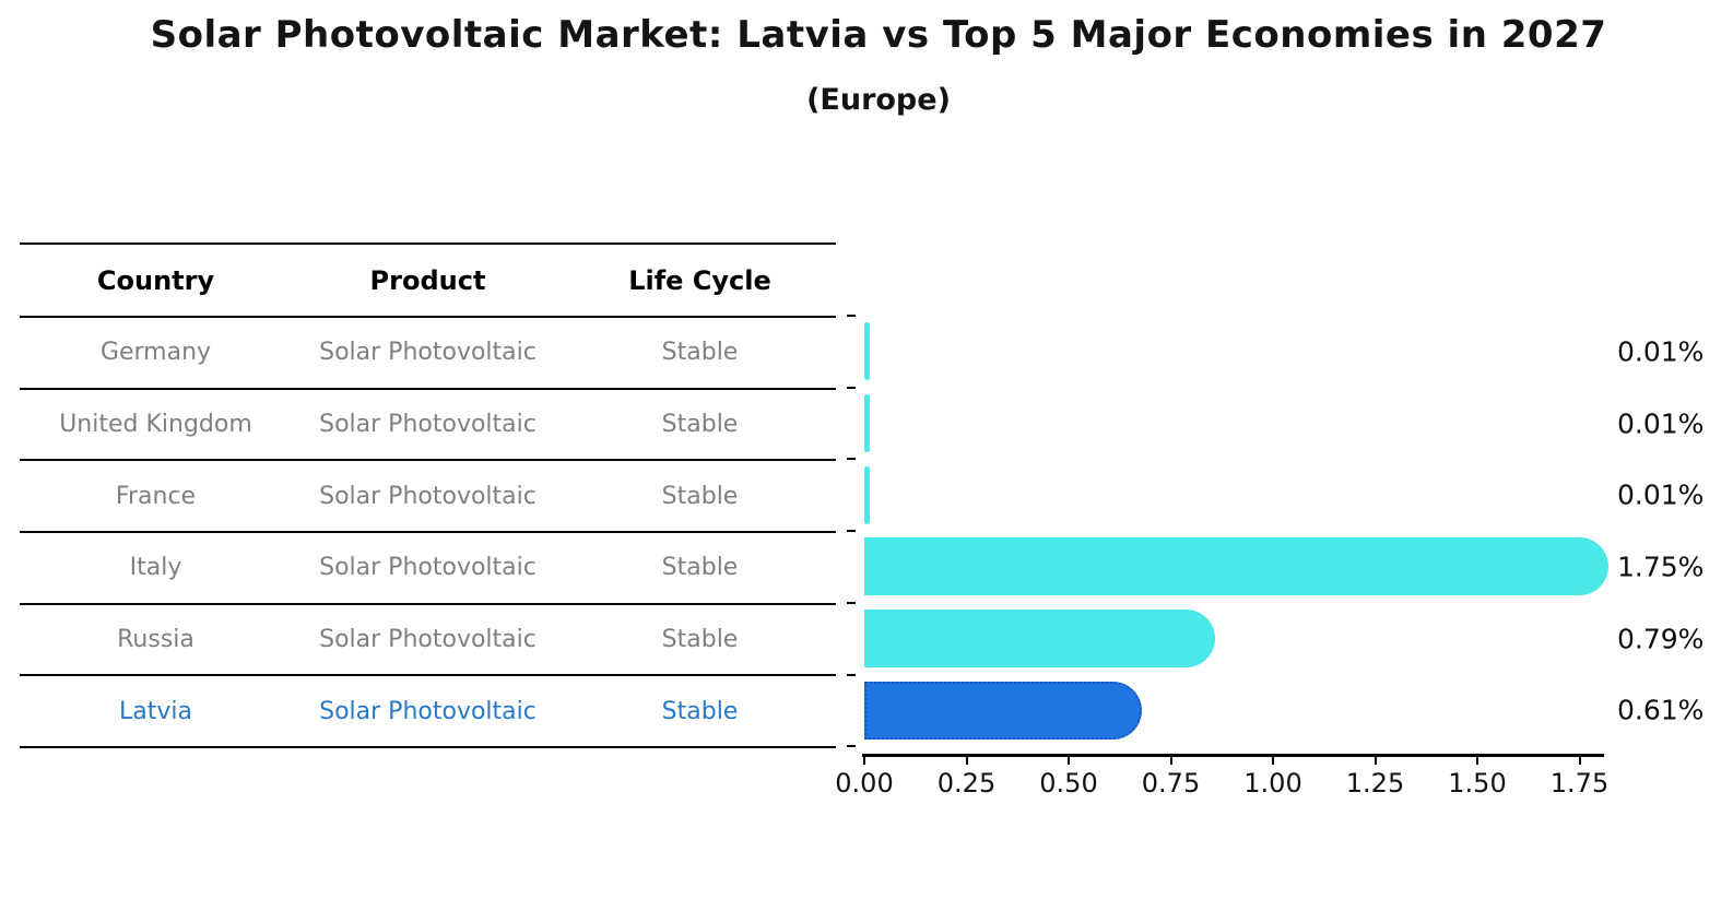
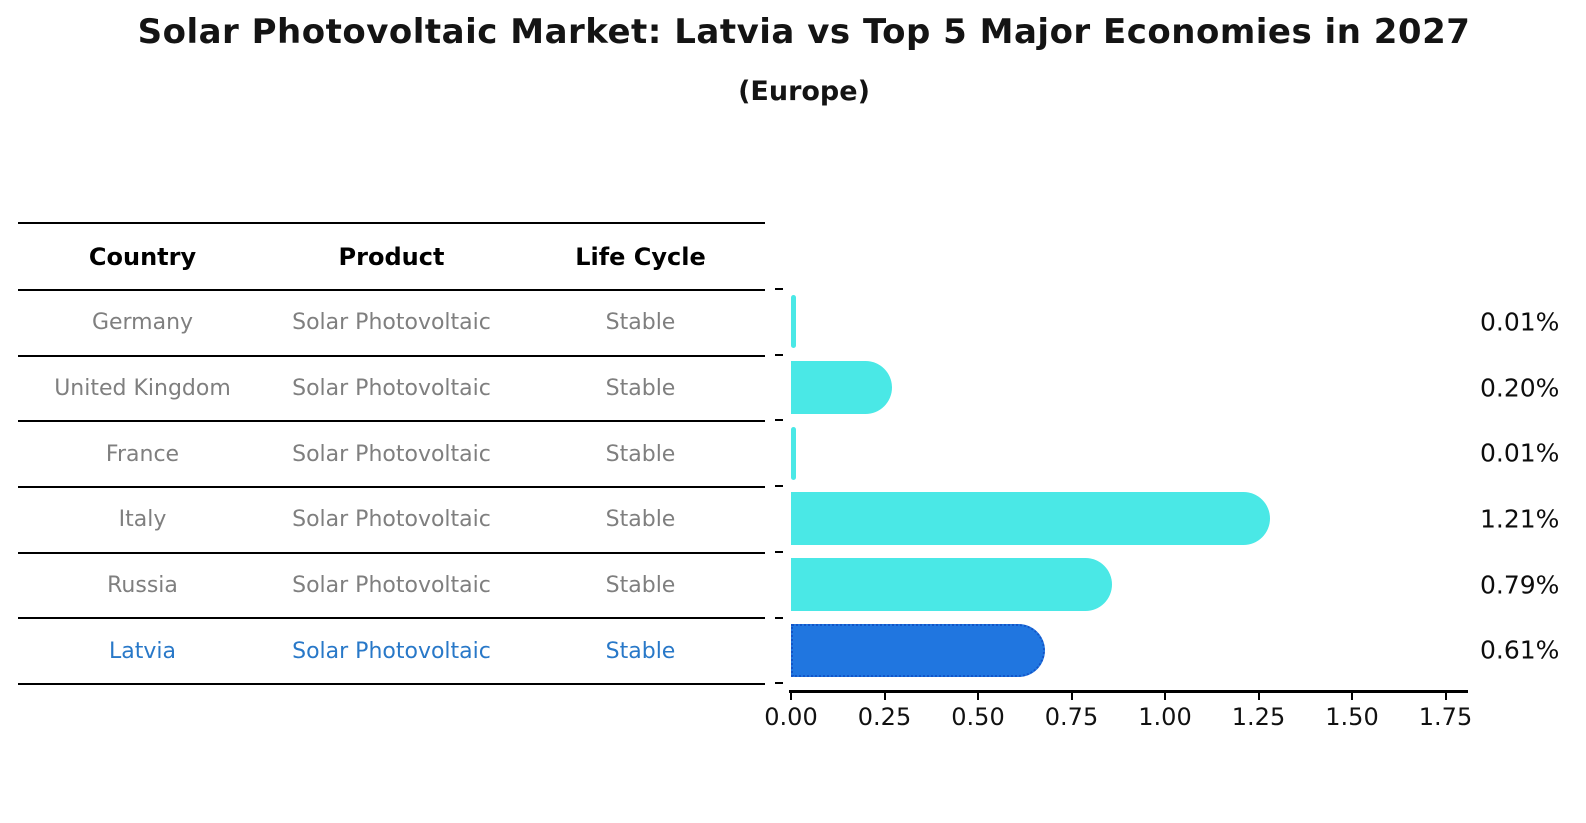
United Kingdom: 0.01% -> 0.20%
Italy: 1.75% -> 1.21%
